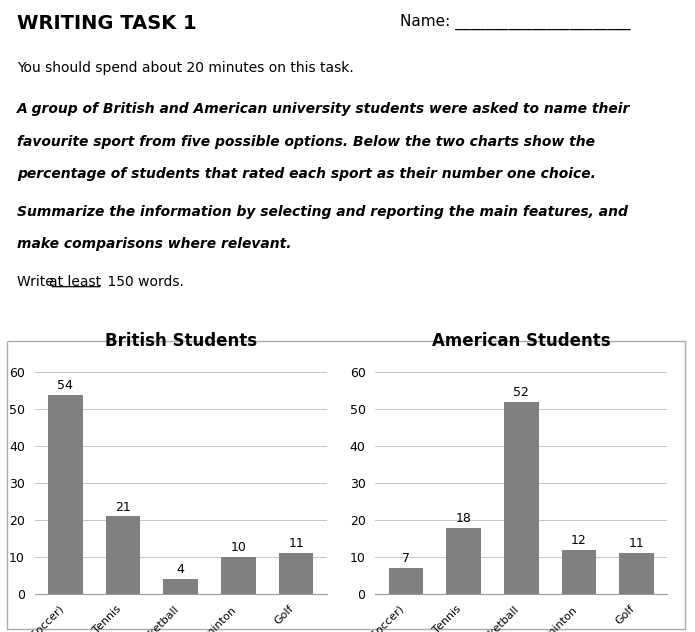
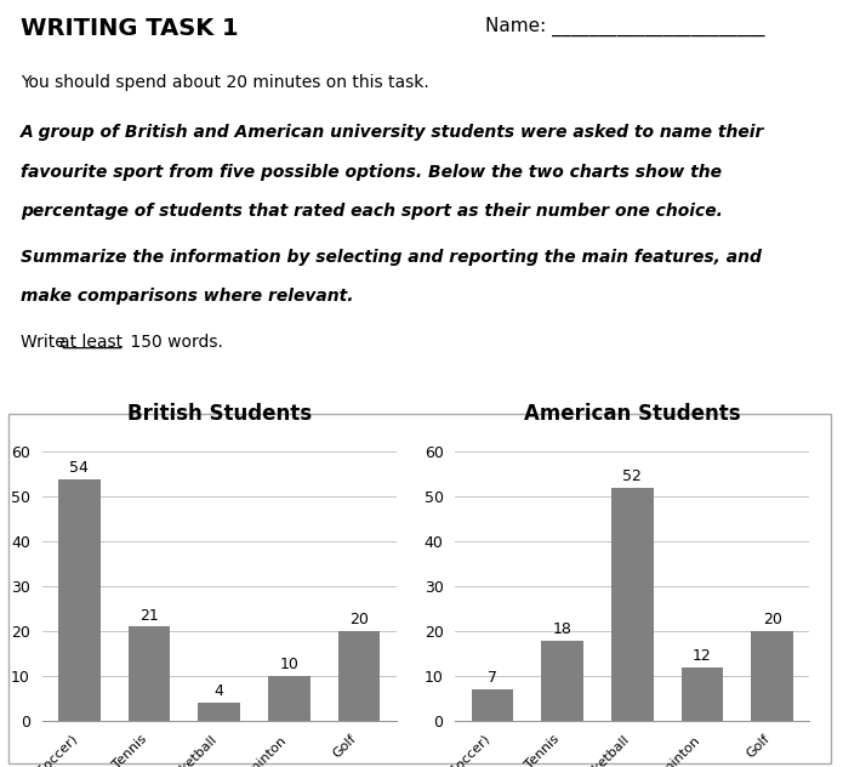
British Students/Golf: 11 -> 20
American Students/Golf: 11 -> 20
